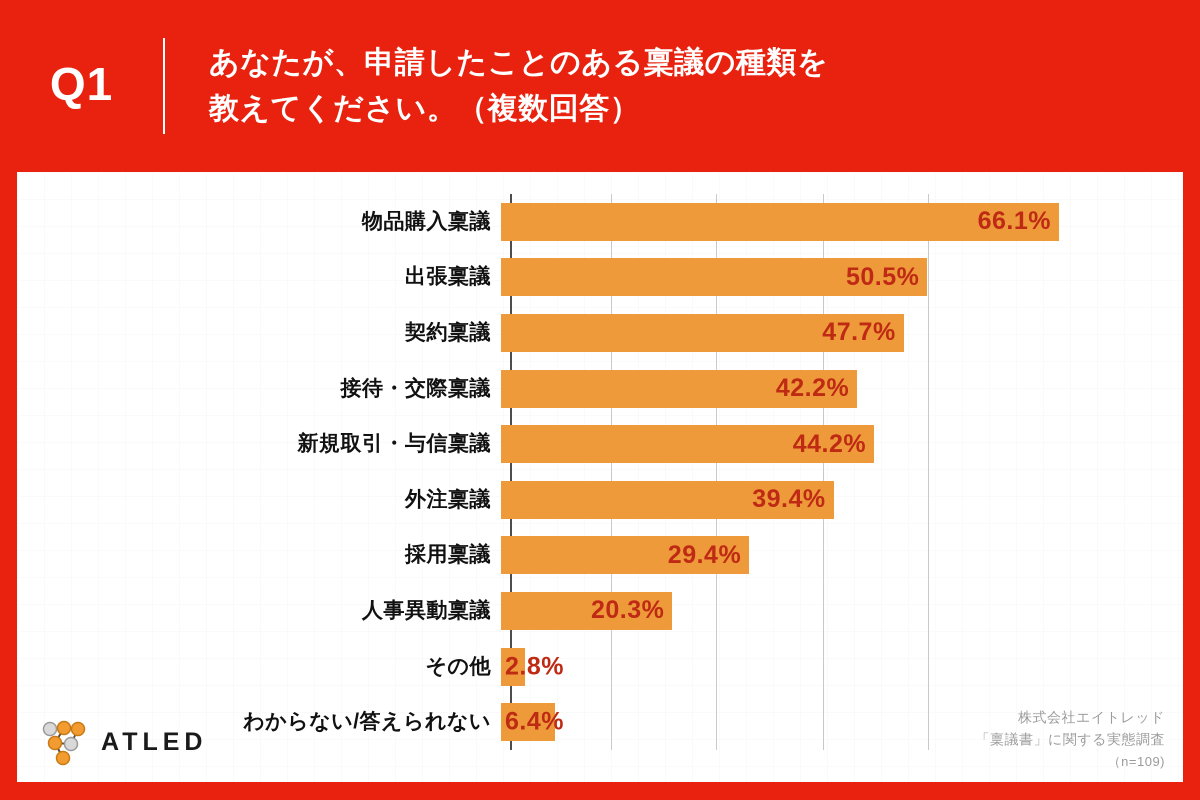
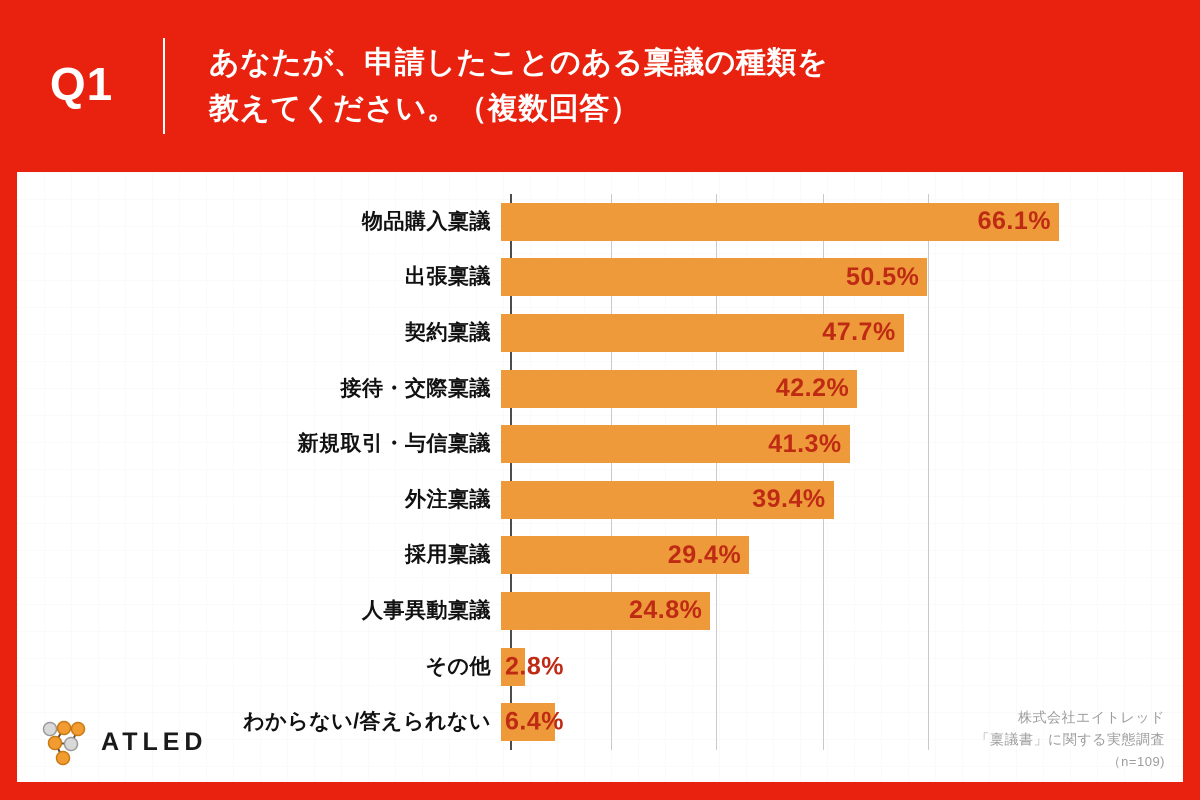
新規取引・与信稟議: 44.2% -> 41.3%
人事異動稟議: 20.3% -> 24.8%
